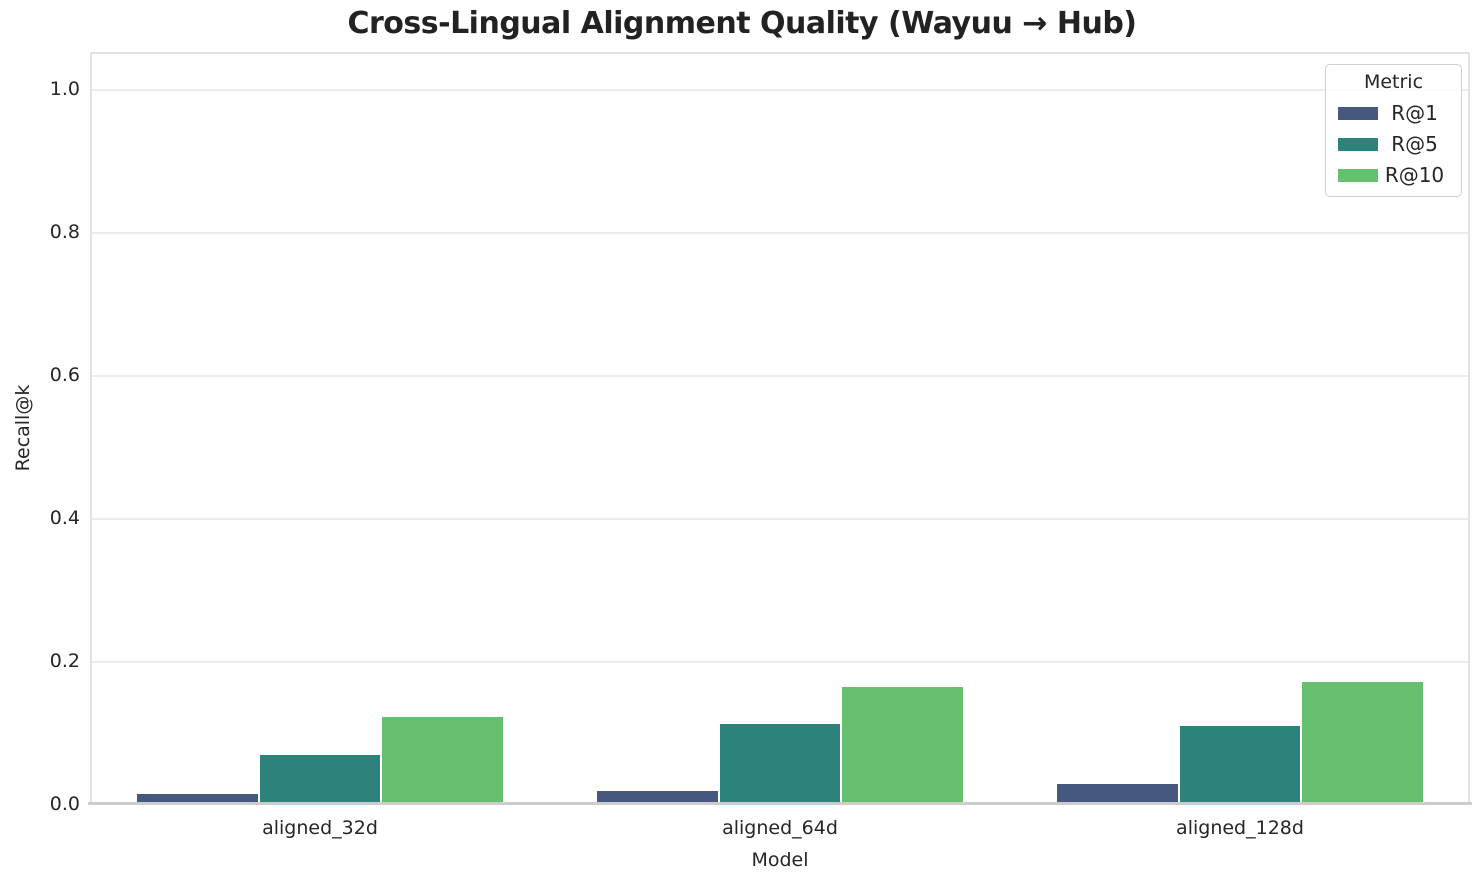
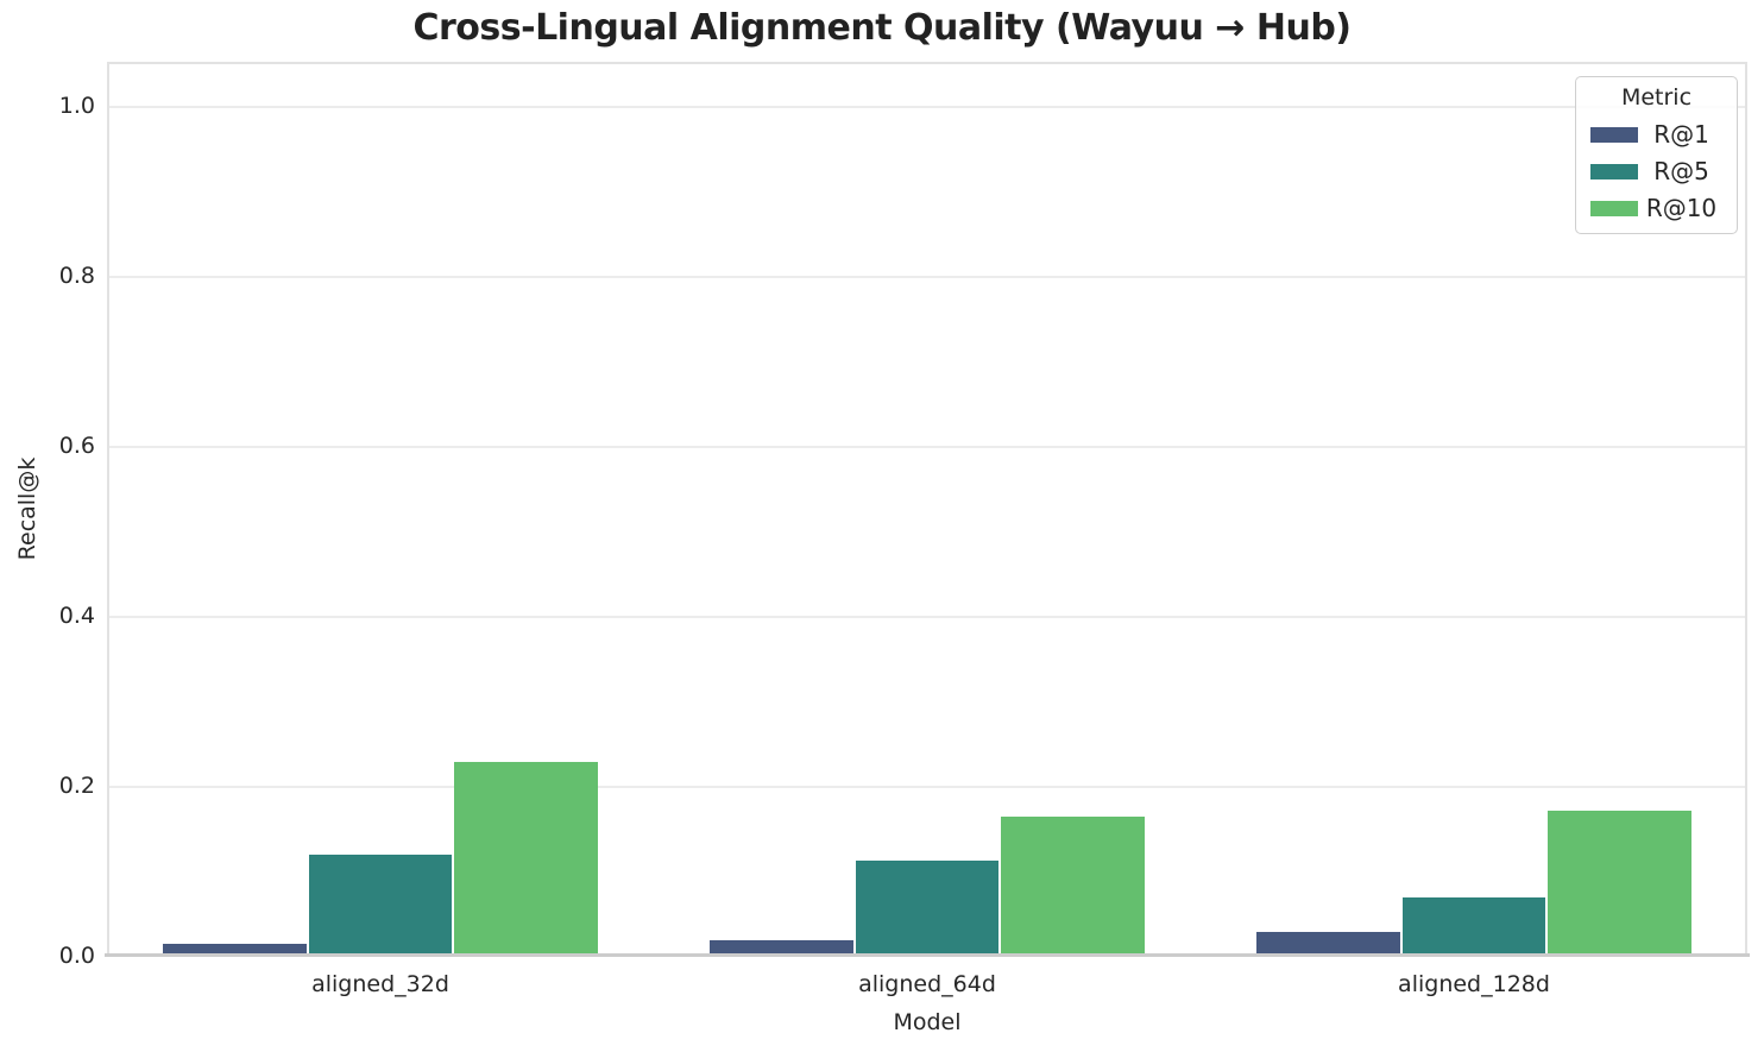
R@5/aligned_32d: 0.07 -> 0.12
R@10/aligned_32d: 0.12 -> 0.23
R@5/aligned_128d: 0.11 -> 0.07
